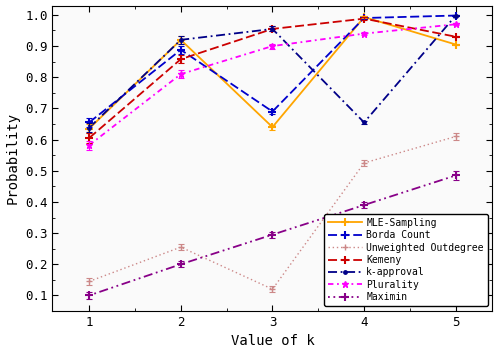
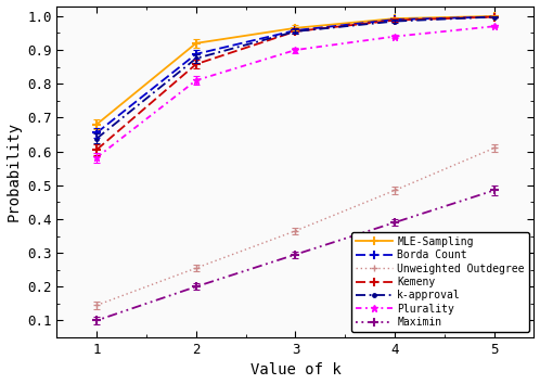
MLE-Sampling/1: 0.635 -> 0.680
k-approval/2: 0.920 -> 0.875
MLE-Sampling/3: 0.640 -> 0.965
Borda Count/3: 0.690 -> 0.958
Unweighted Outdegree/3: 0.120 -> 0.365
Unweighted Outdegree/4: 0.525 -> 0.485
k-approval/4: 0.655 -> 0.985
MLE-Sampling/5: 0.905 -> 1.000
Kemeny/5: 0.930 -> 0.998
